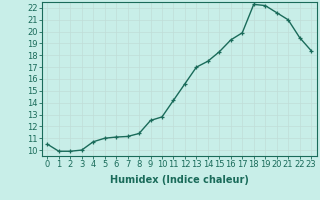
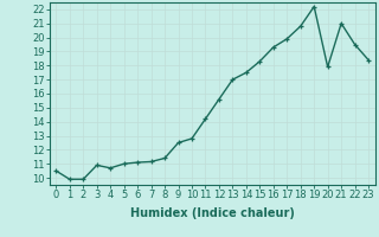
3: 10.0 -> 10.9
18: 22.3 -> 20.8
20: 21.6 -> 17.9
